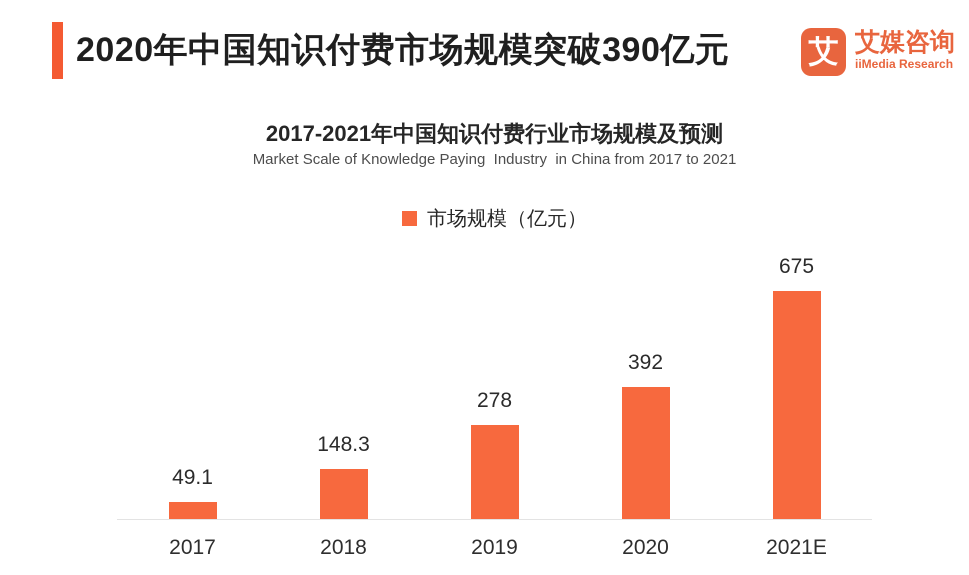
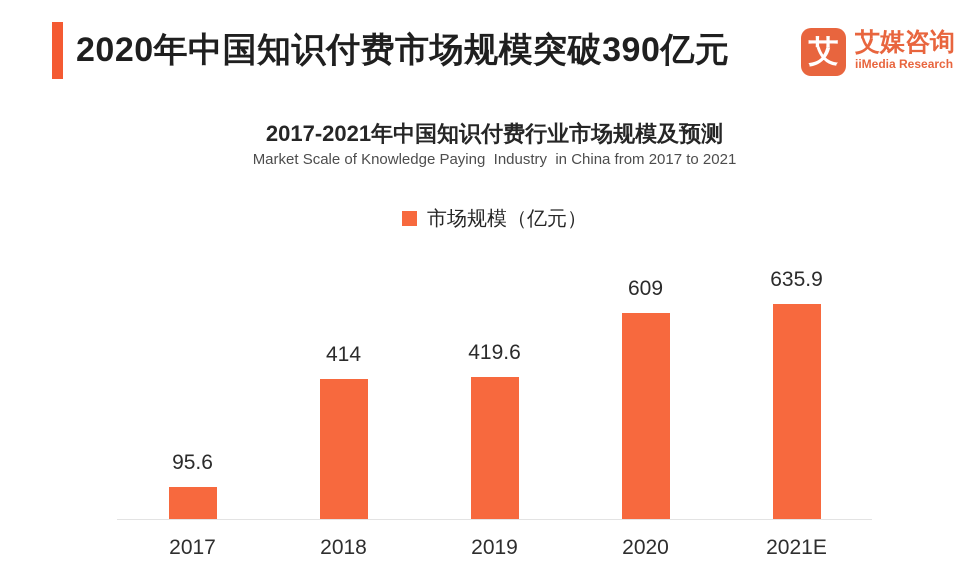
2017: 49.1 -> 95.6
2018: 148.3 -> 414
2019: 278 -> 419.6
2020: 392 -> 609
2021E: 675 -> 635.9
